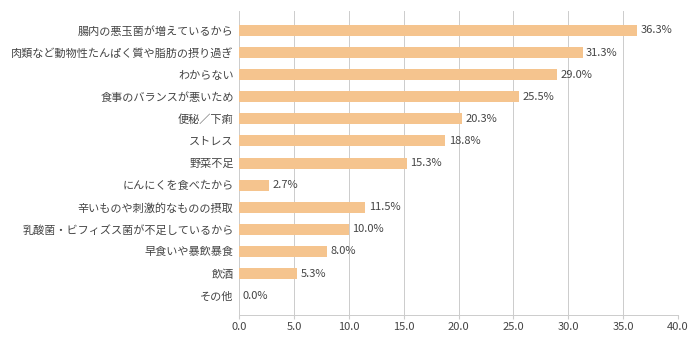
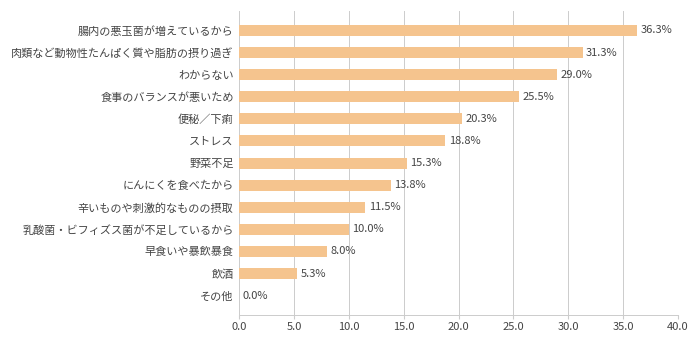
にんにくを食べたから: 2.7% -> 13.8%
